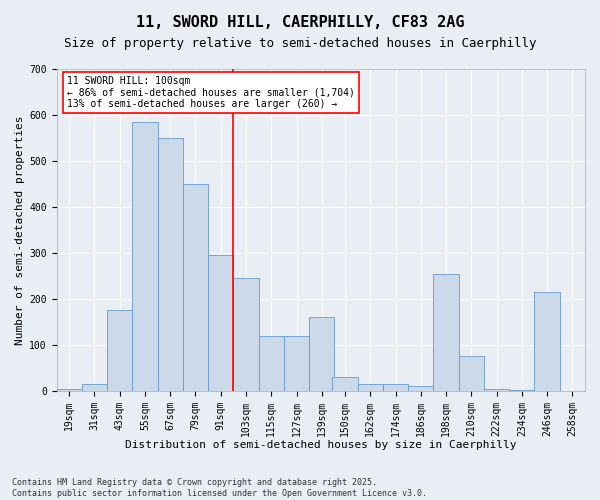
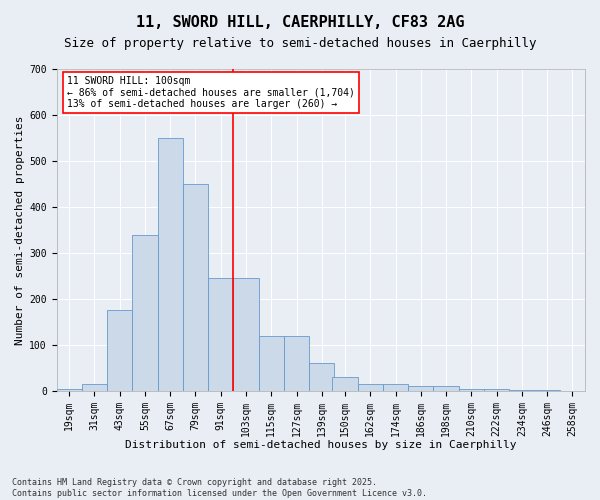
55sqm: 585 -> 340
91sqm: 295 -> 245
139sqm: 160 -> 60
198sqm: 255 -> 10
210sqm: 75 -> 5
246sqm: 215 -> 1
